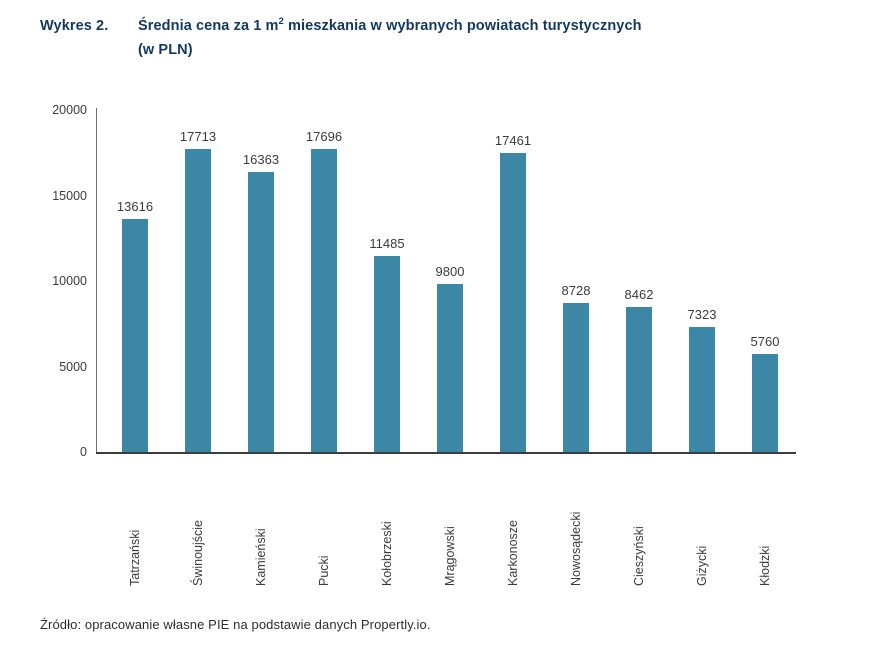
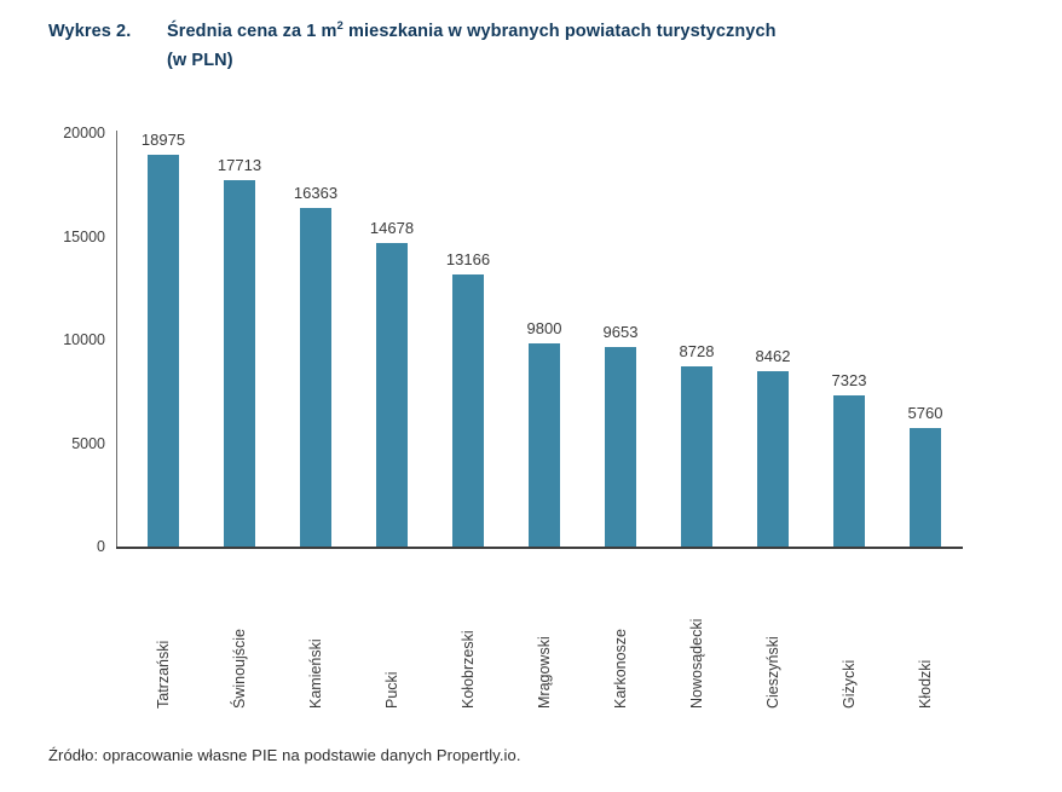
Tatrzański: 13616 -> 18975
Pucki: 17696 -> 14678
Kołobrzeski: 11485 -> 13166
Karkonosze: 17461 -> 9653
